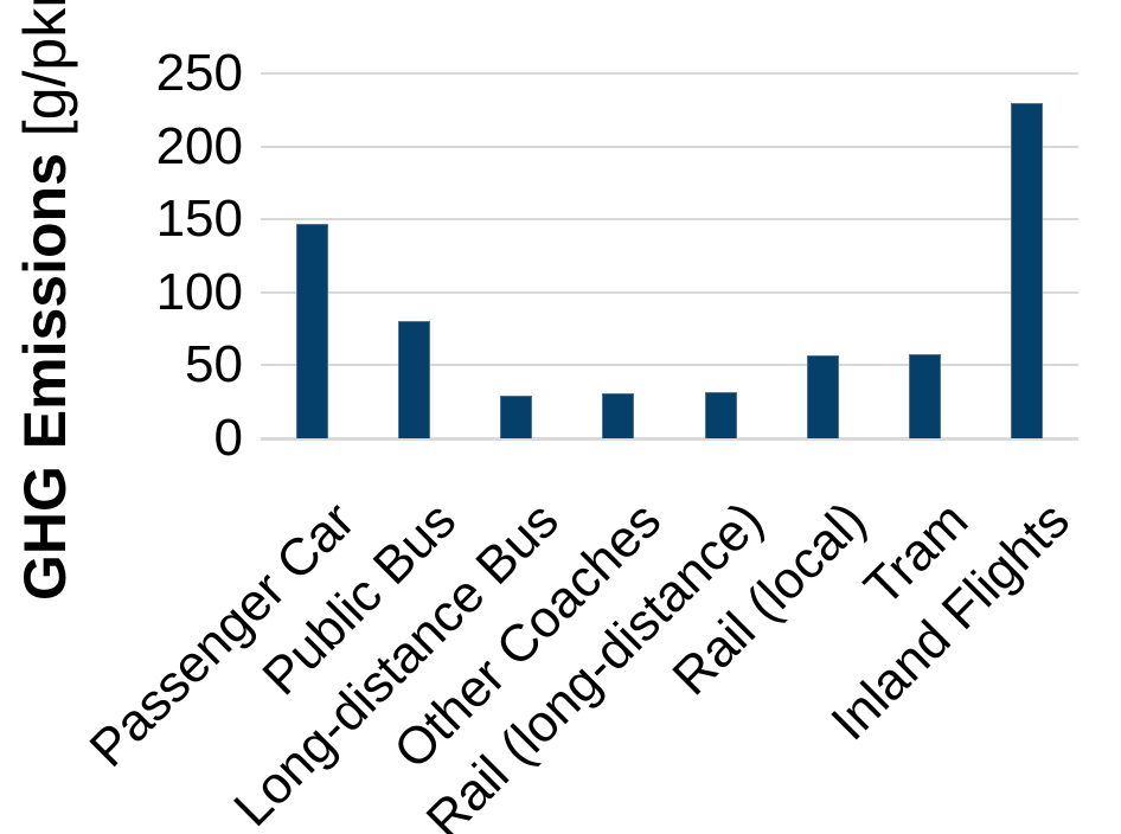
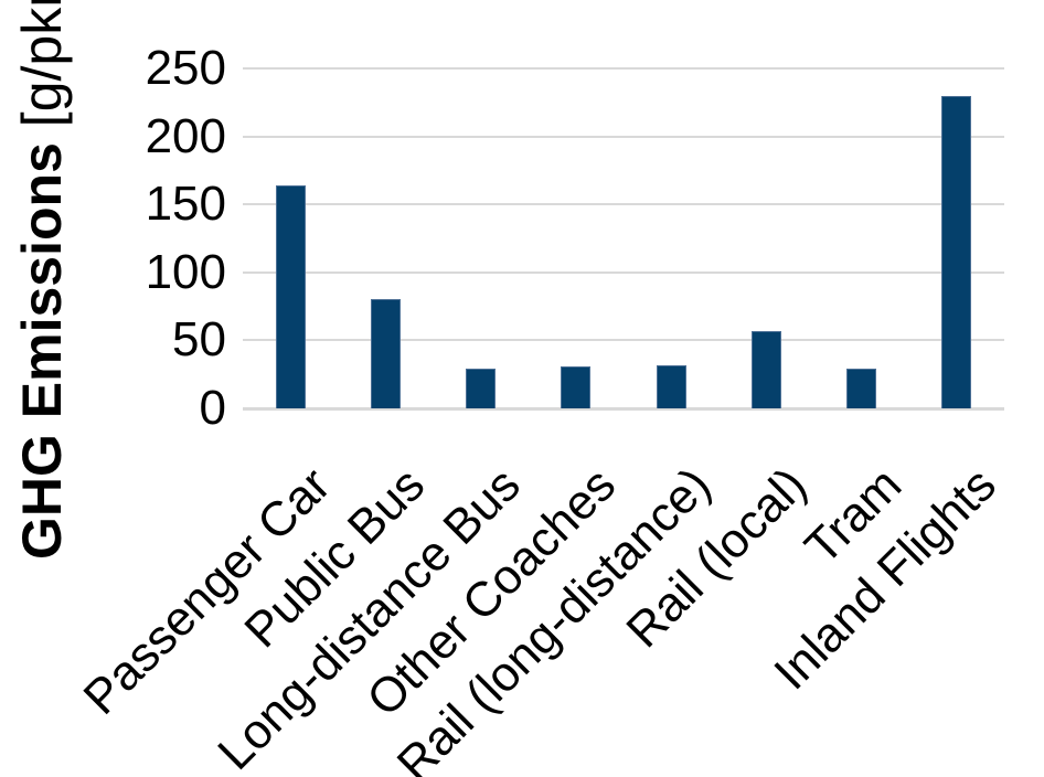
Passenger Car: 147 -> 164
Tram: 58 -> 29
